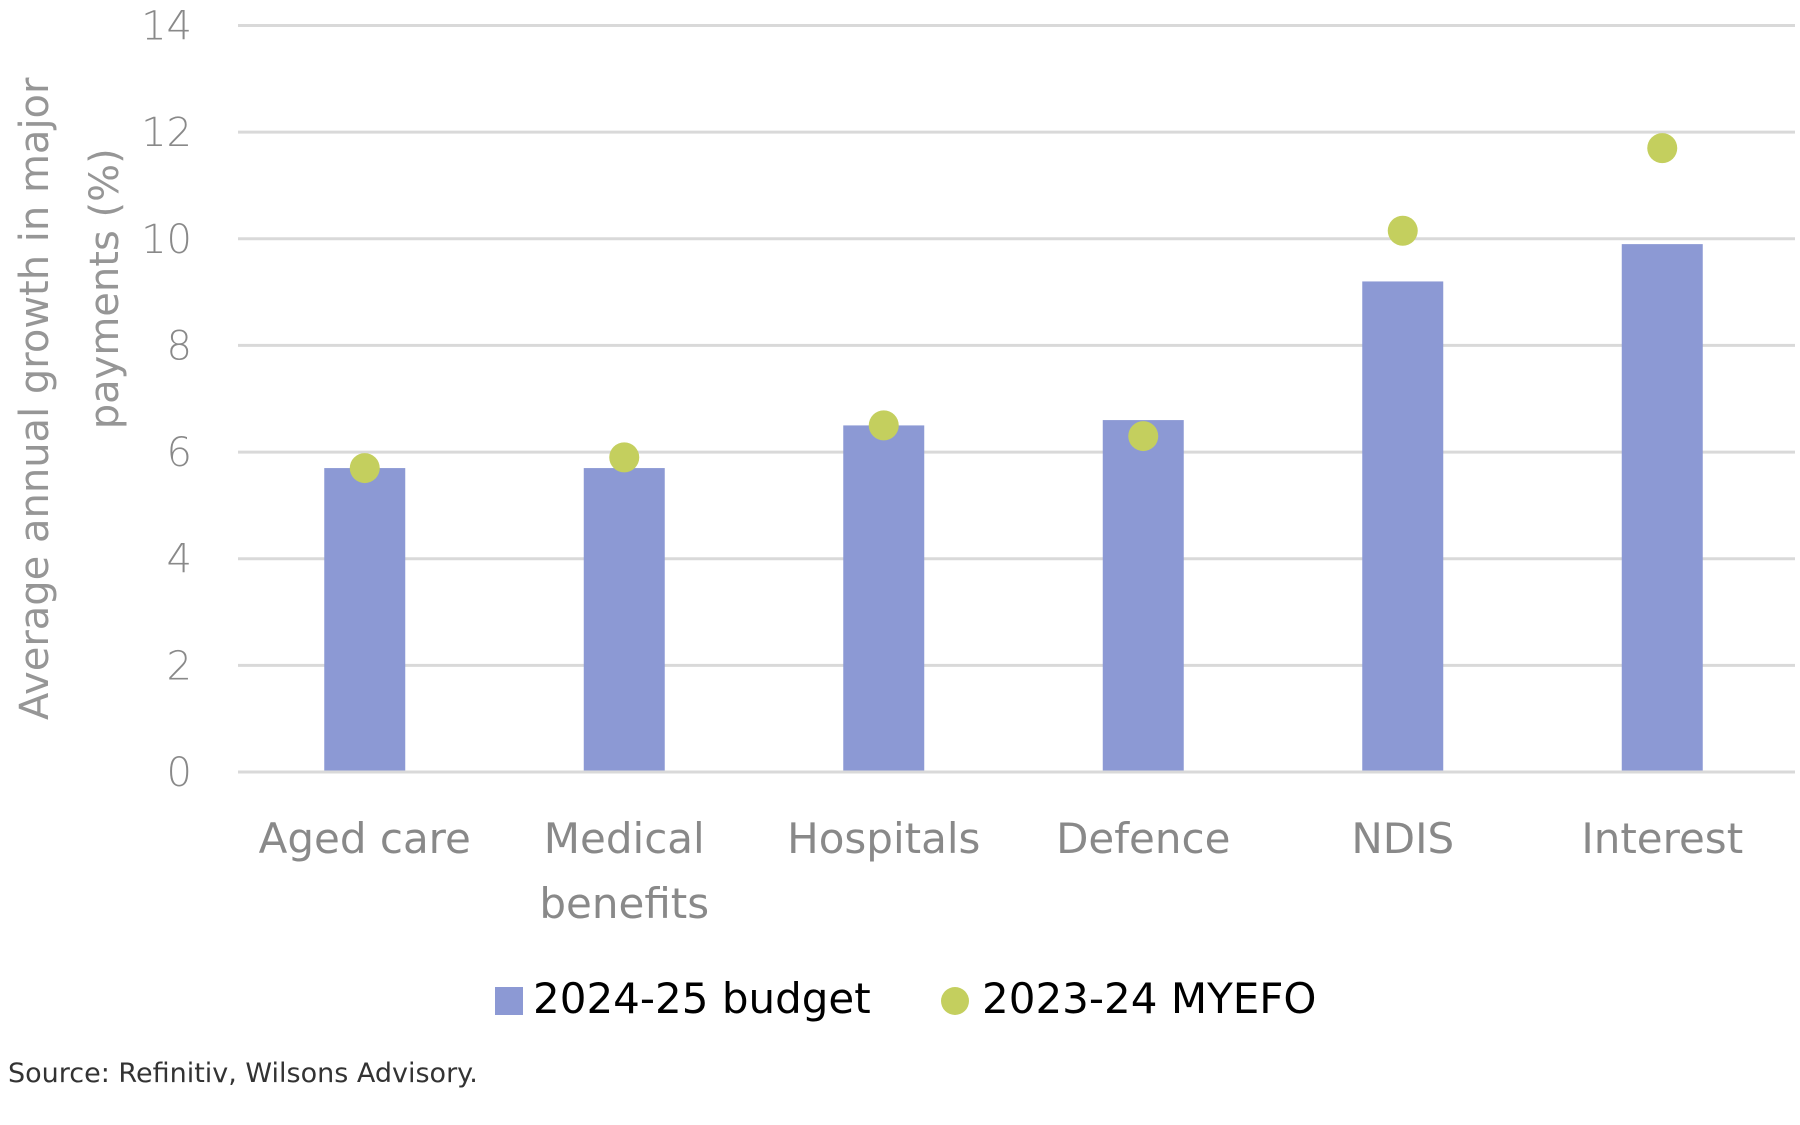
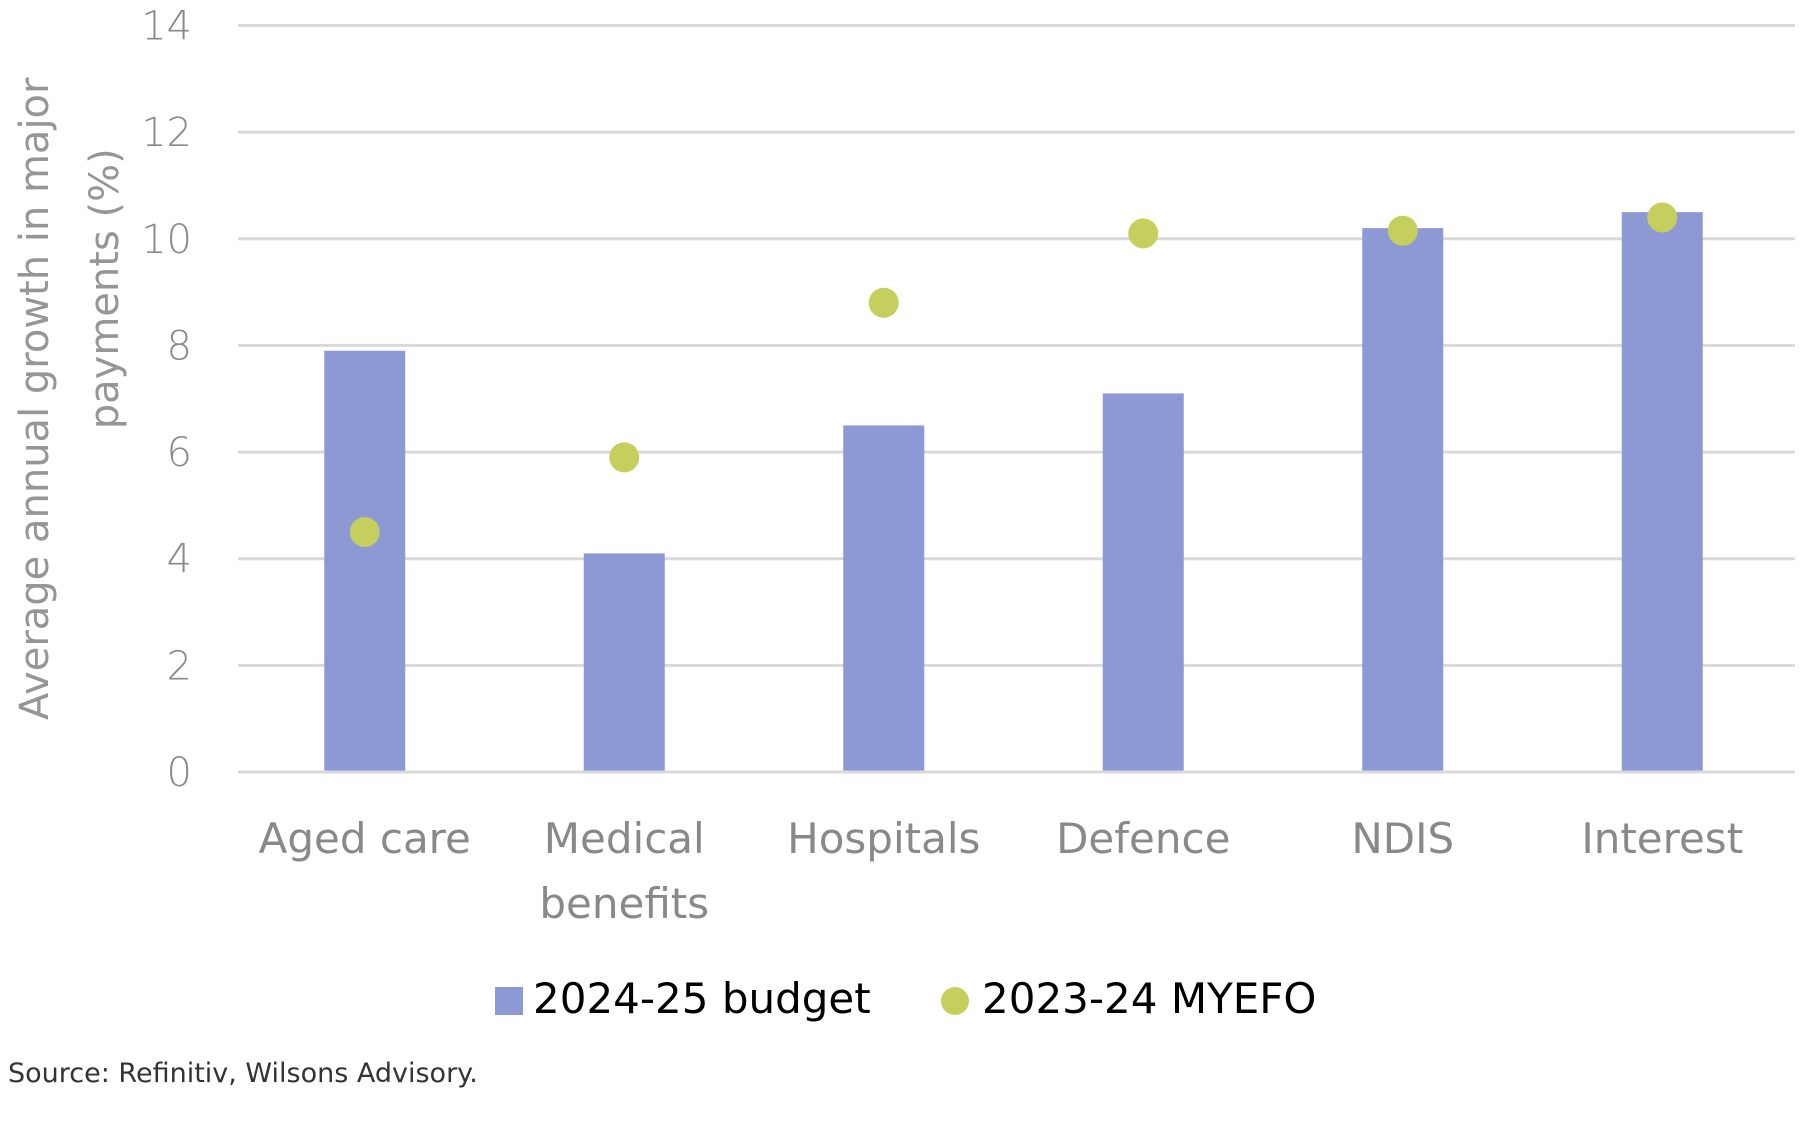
2024-25 budget/Aged care: 5.7 -> 7.9
2023-24 MYEFO/Aged care: 5.7 -> 4.5
2024-25 budget/Medical benefits: 5.7 -> 4.1
2023-24 MYEFO/Hospitals: 6.5 -> 8.8
2024-25 budget/Defence: 6.6 -> 7.1
2023-24 MYEFO/Defence: 6.3 -> 10.1
2024-25 budget/NDIS: 9.2 -> 10.2
2024-25 budget/Interest: 9.9 -> 10.5
2023-24 MYEFO/Interest: 11.7 -> 10.4
